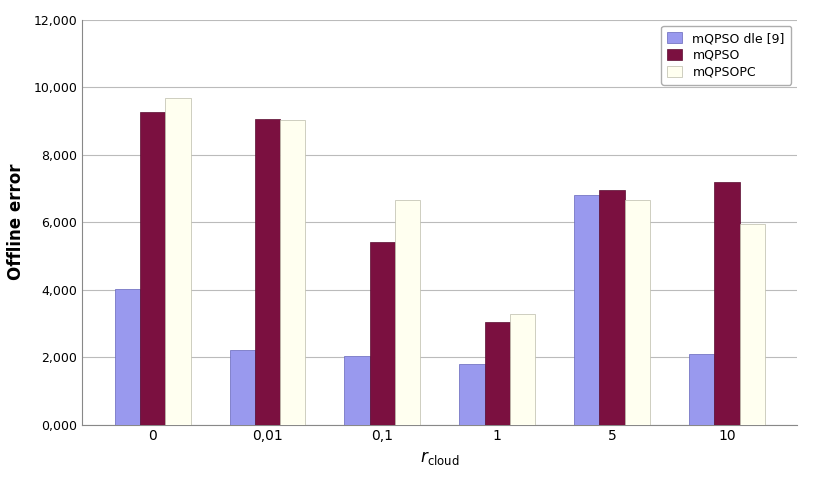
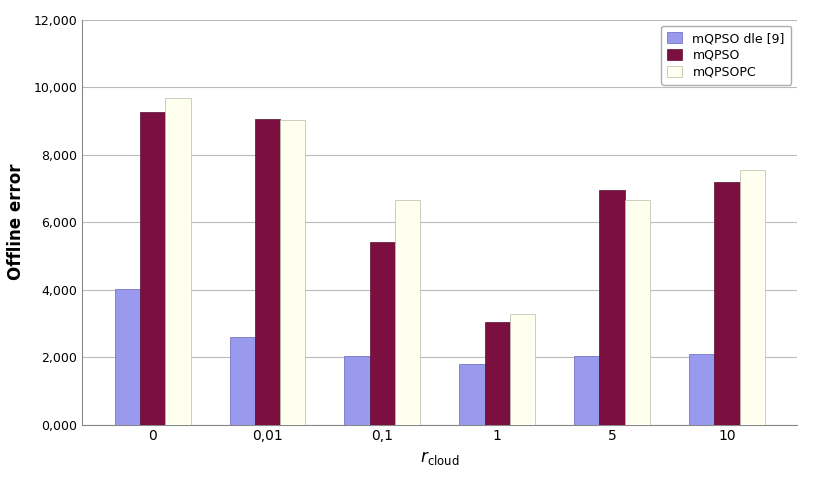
mQPSO dle [9]/0,01: 2,200 -> 2,580
mQPSO dle [9]/5: 6,800 -> 2,020
mQPSOPC/10: 5,950 -> 7,530
